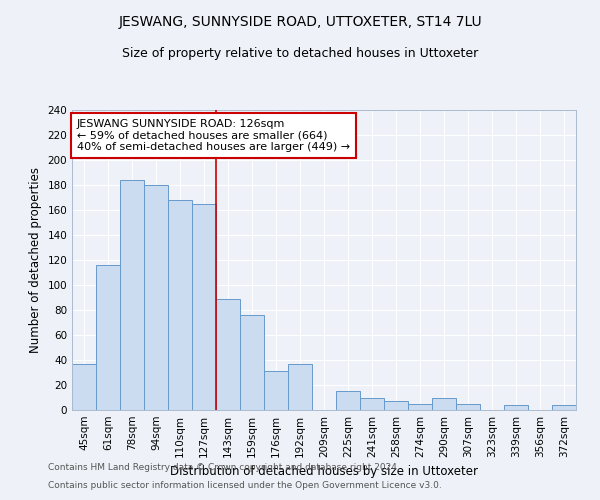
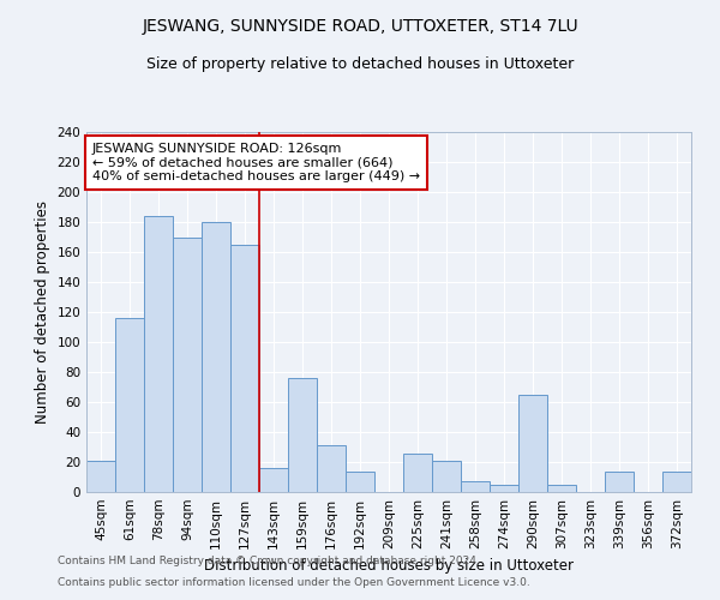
45sqm: 37 -> 21
94sqm: 180 -> 170
110sqm: 168 -> 180
143sqm: 89 -> 16
192sqm: 37 -> 14
225sqm: 15 -> 26
241sqm: 10 -> 21
290sqm: 10 -> 65
339sqm: 4 -> 14
372sqm: 4 -> 14
